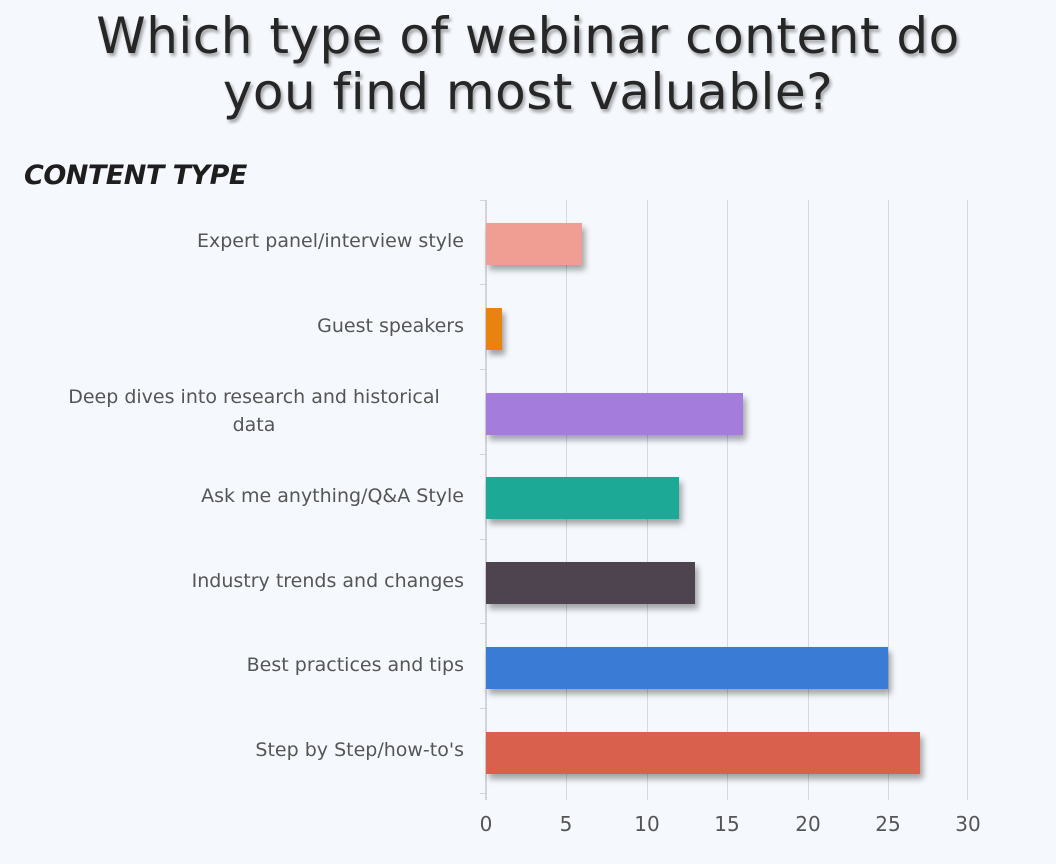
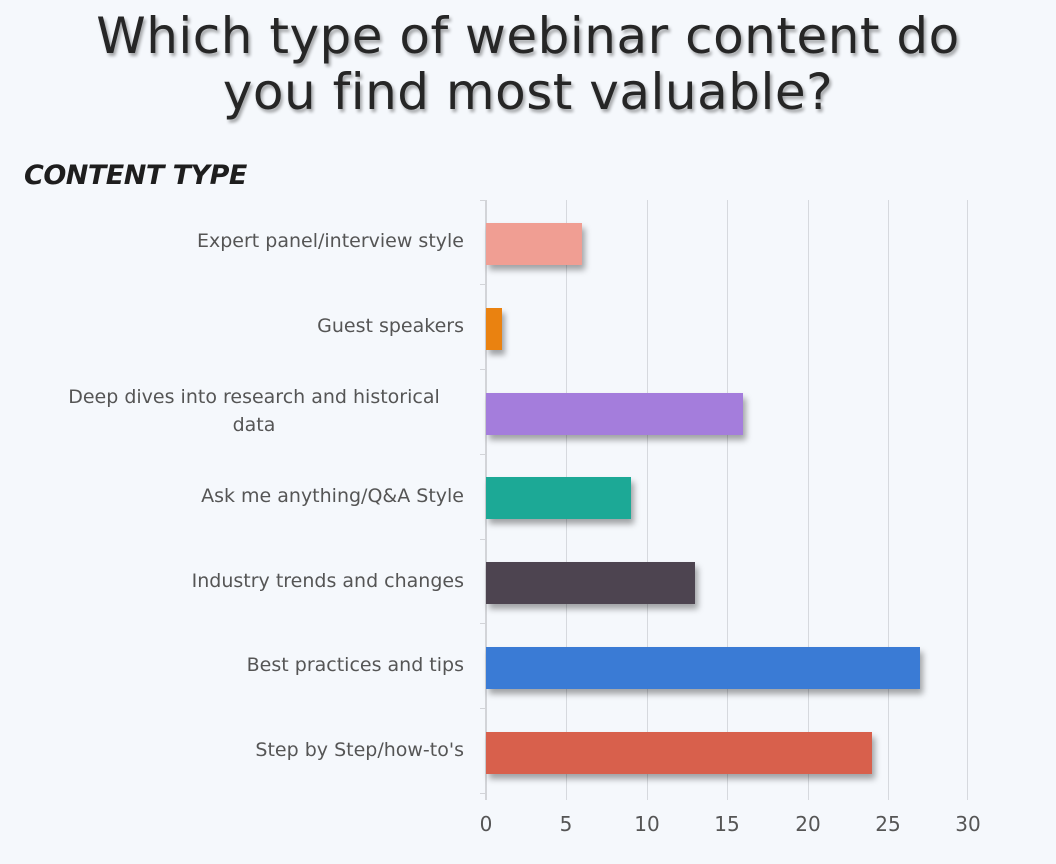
Ask me anything/Q&A Style: 12 -> 9
Best practices and tips: 25 -> 27
Step by Step/how-to's: 27 -> 24
